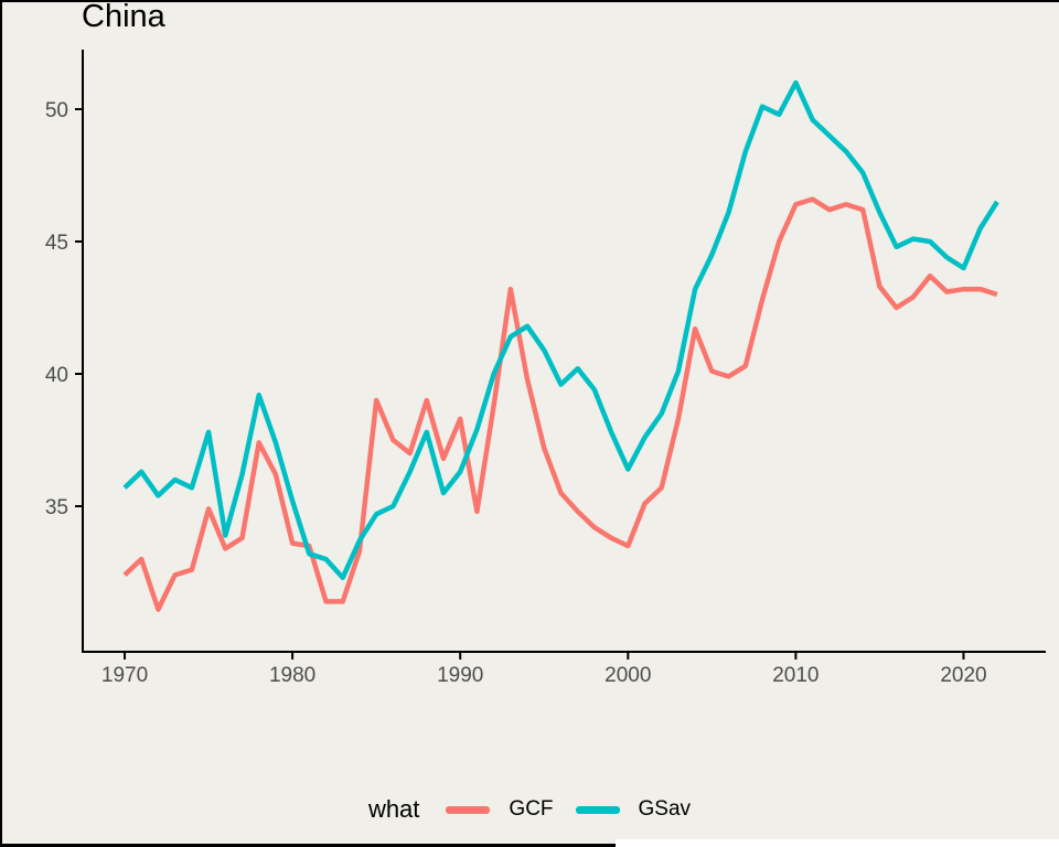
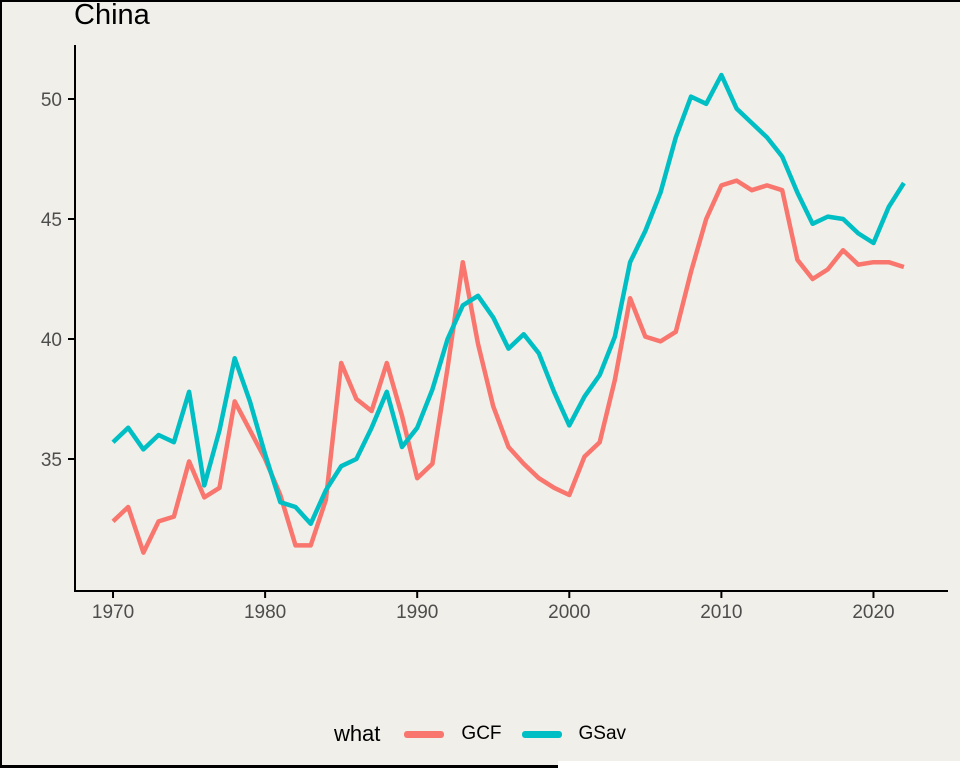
GCF/1980: 33.6 -> 35.0
GCF/1990: 38.3 -> 34.2
